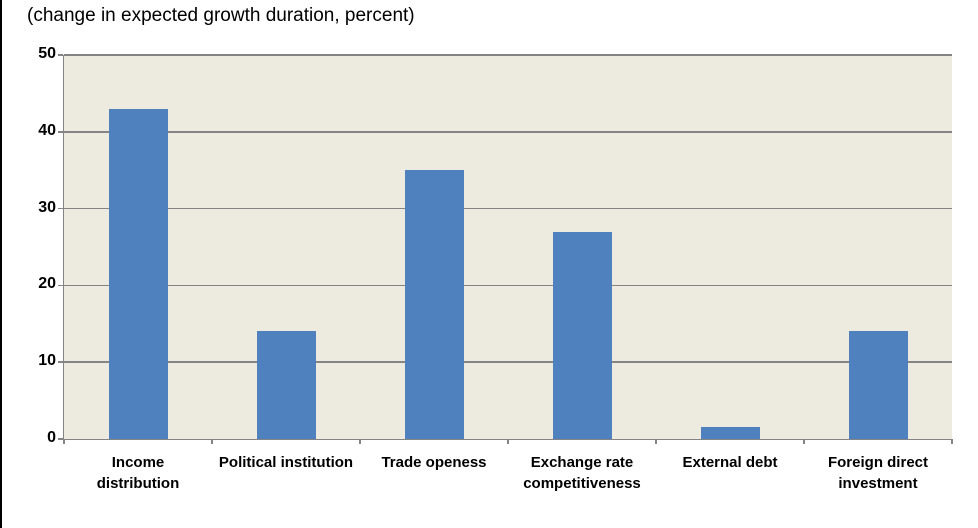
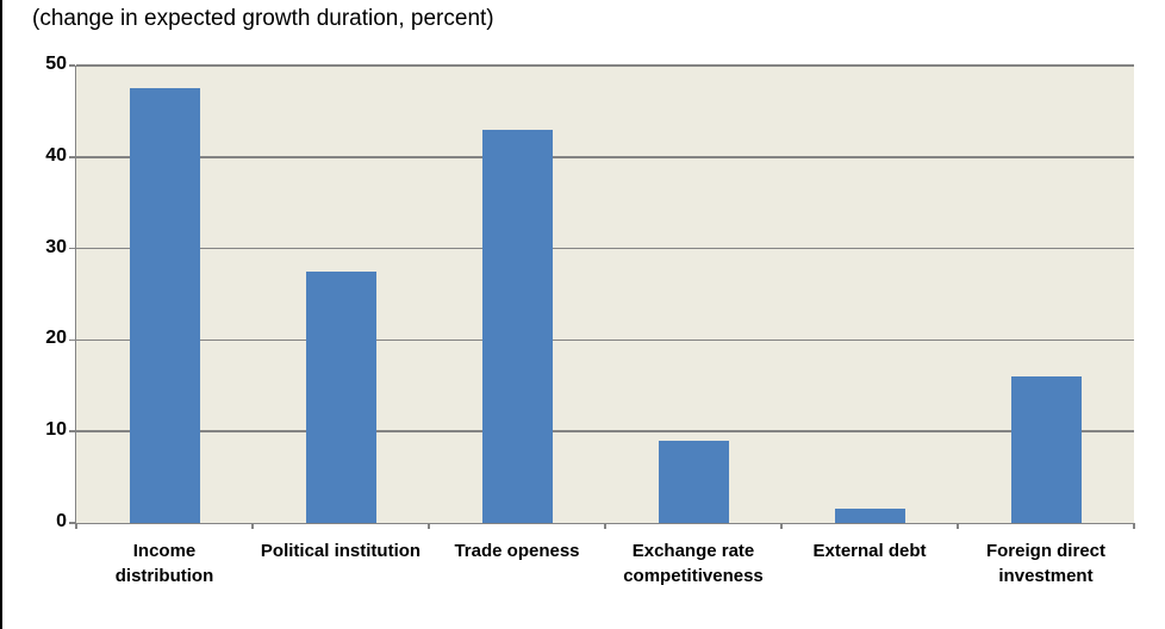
Income distribution: 43 -> 48
Political institution: 14 -> 28
Trade openess: 35 -> 43
Exchange rate competitiveness: 27 -> 9
Foreign direct investment: 14 -> 16
